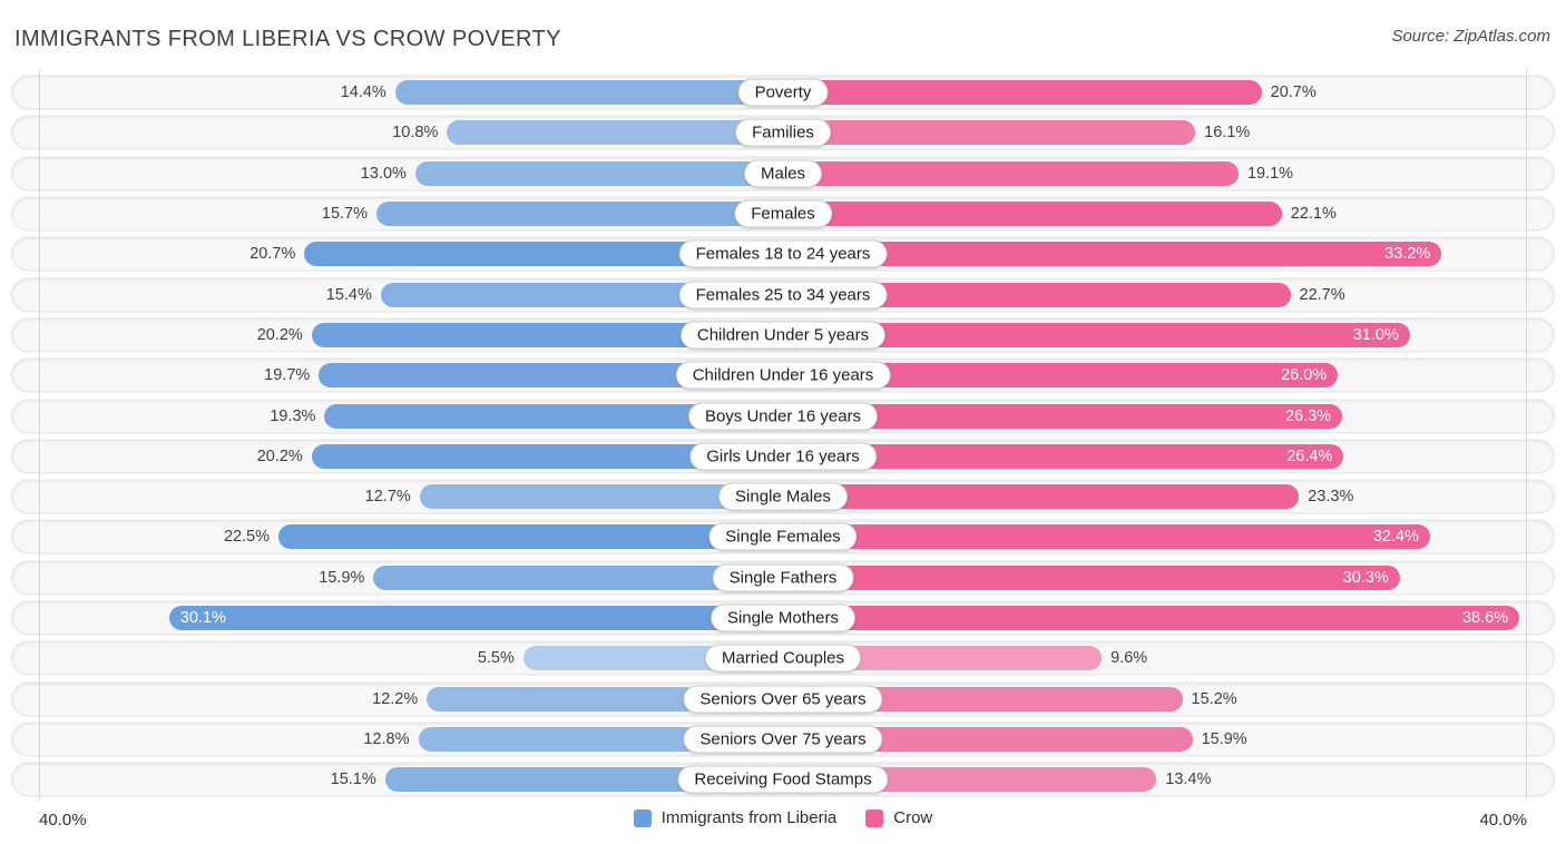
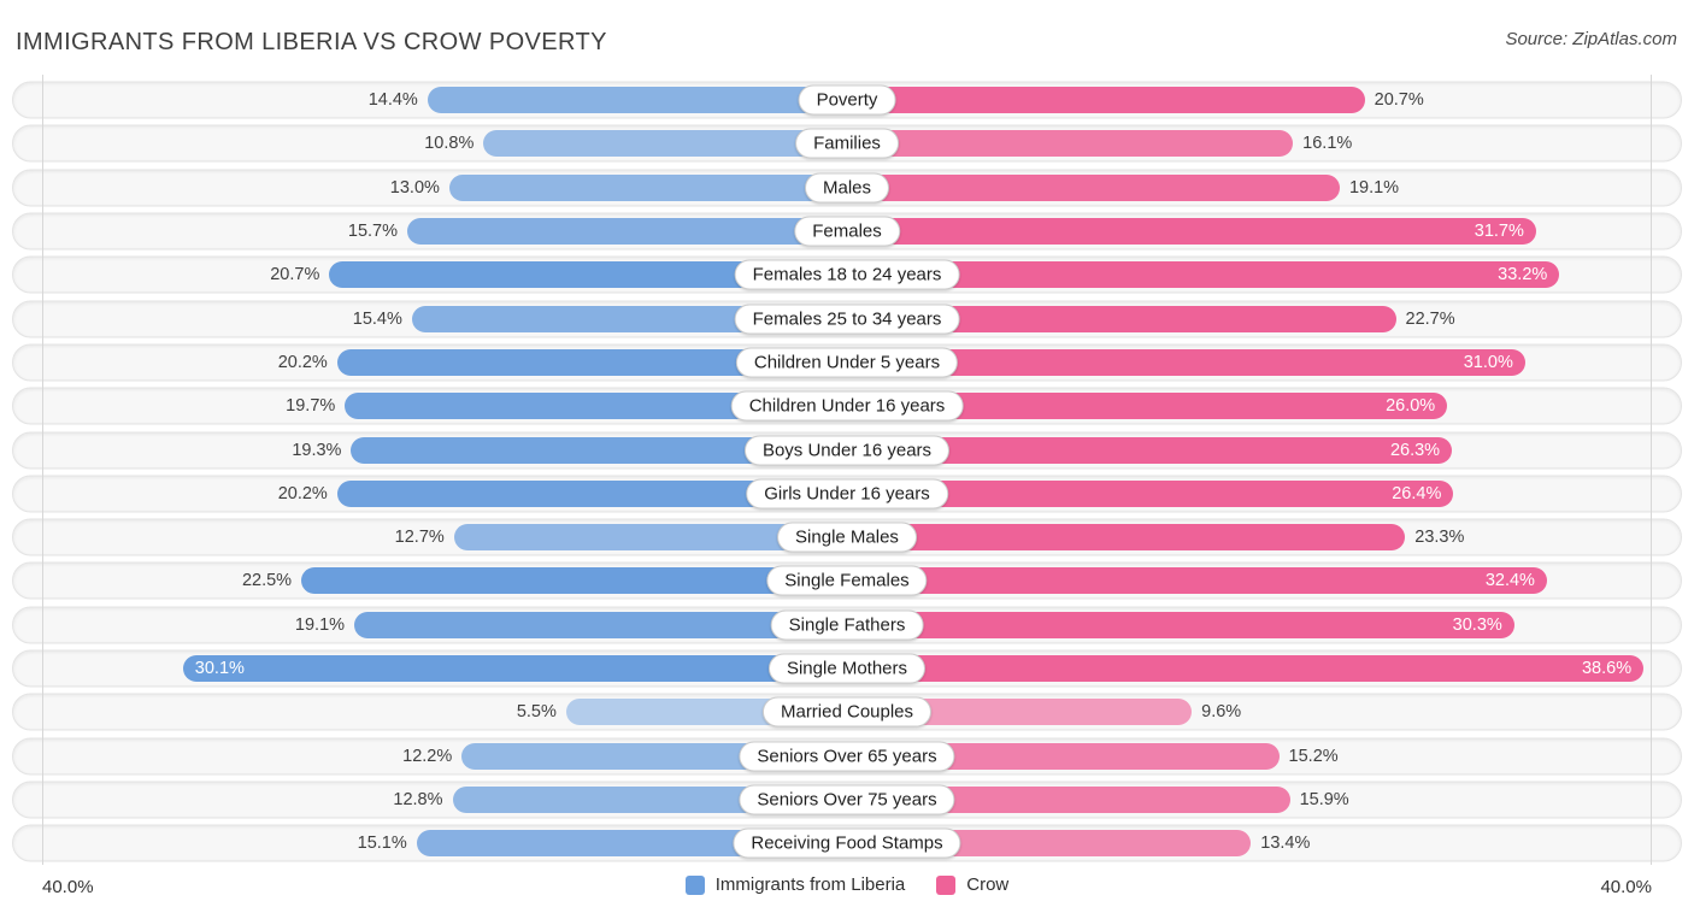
Crow/Females: 22.1% -> 31.7%
Immigrants from Liberia/Single Fathers: 15.9% -> 19.1%
